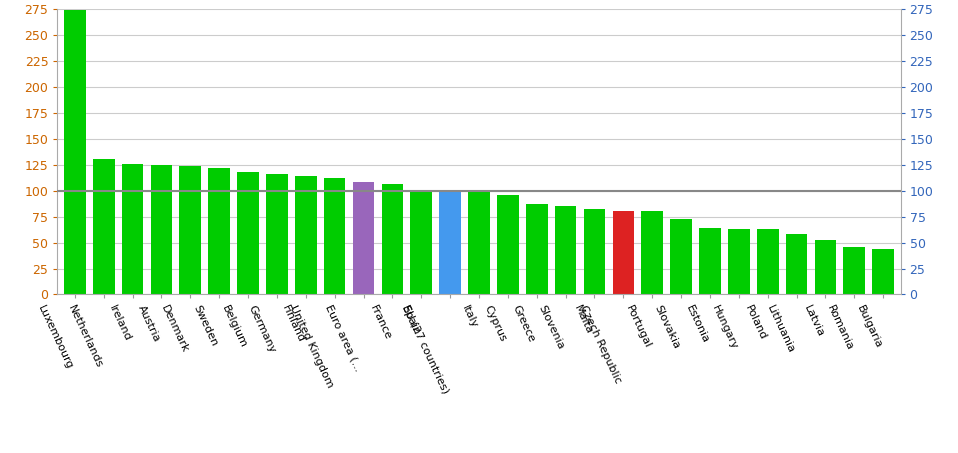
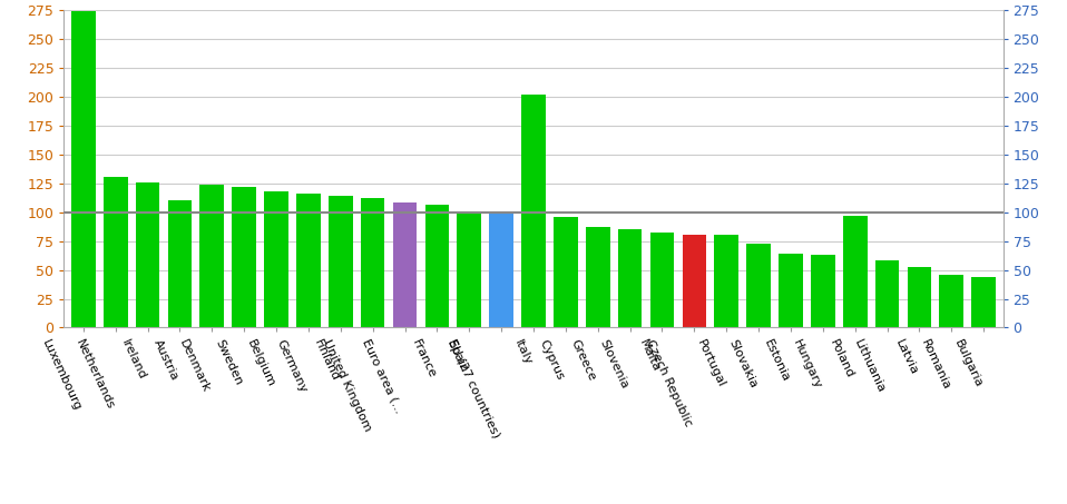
Austria: 125 -> 110
Italy: 99 -> 202
Poland: 63 -> 97
